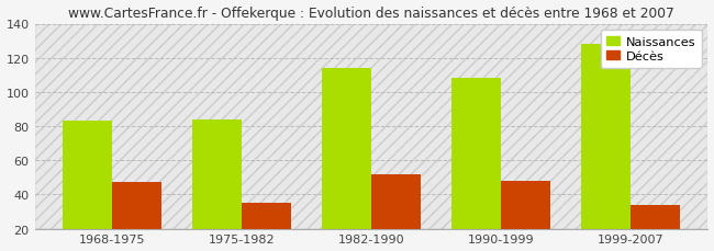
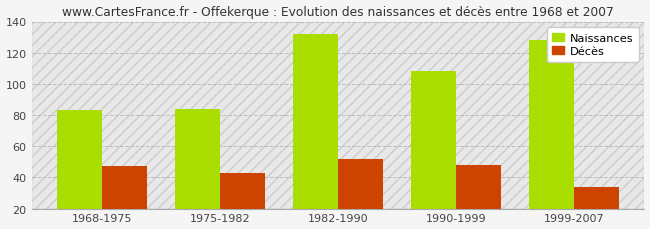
Décès/1975-1982: 35 -> 43
Naissances/1982-1990: 114 -> 132
